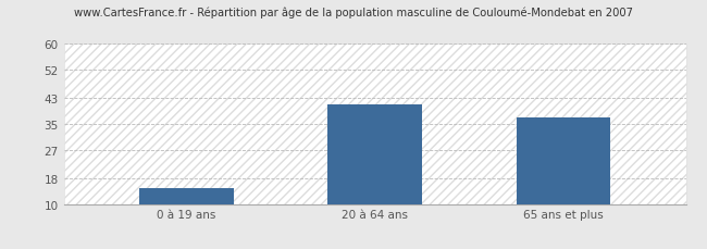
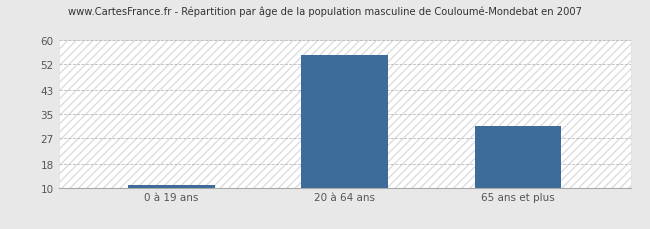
0 à 19 ans: 15 -> 11
20 à 64 ans: 41 -> 55
65 ans et plus: 37 -> 31
